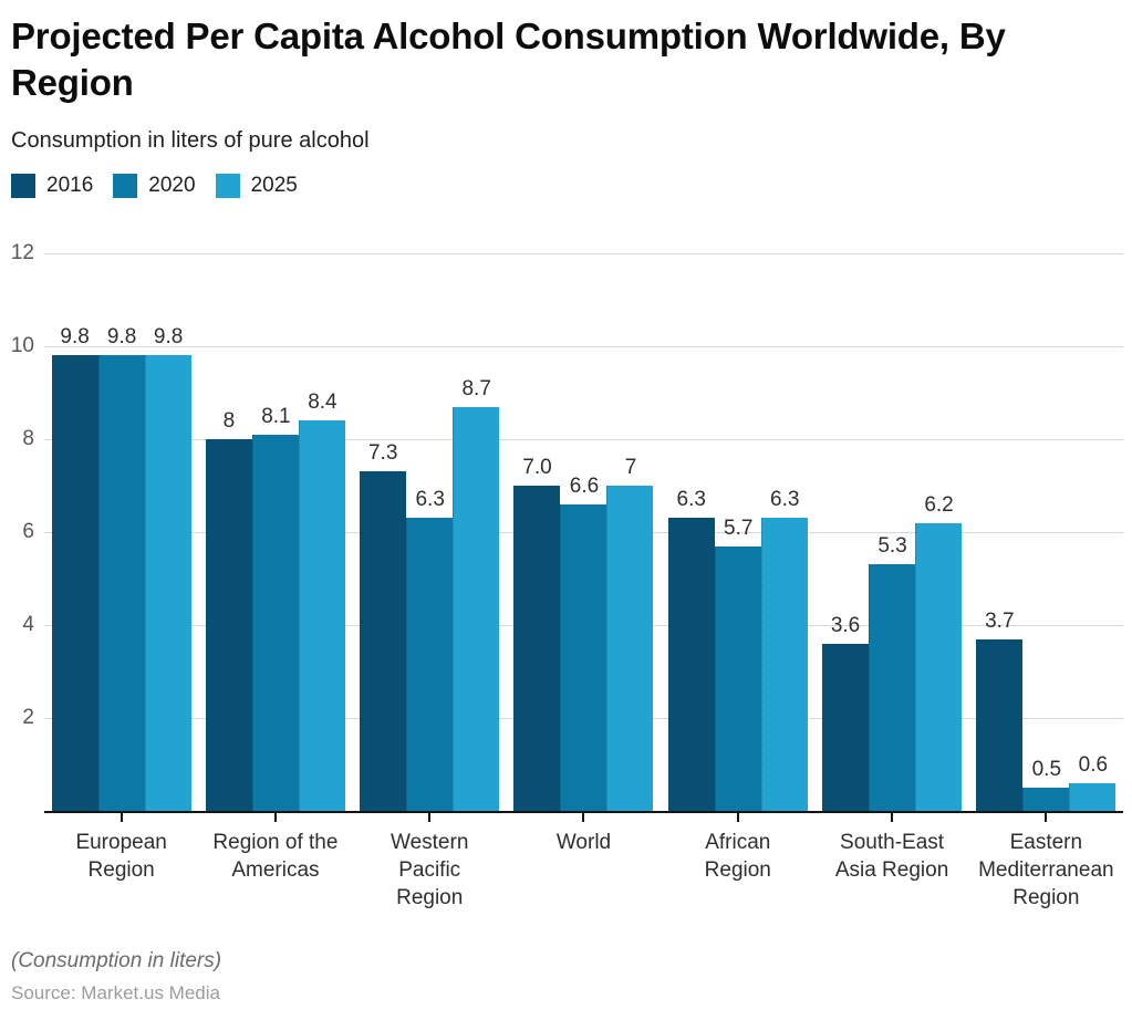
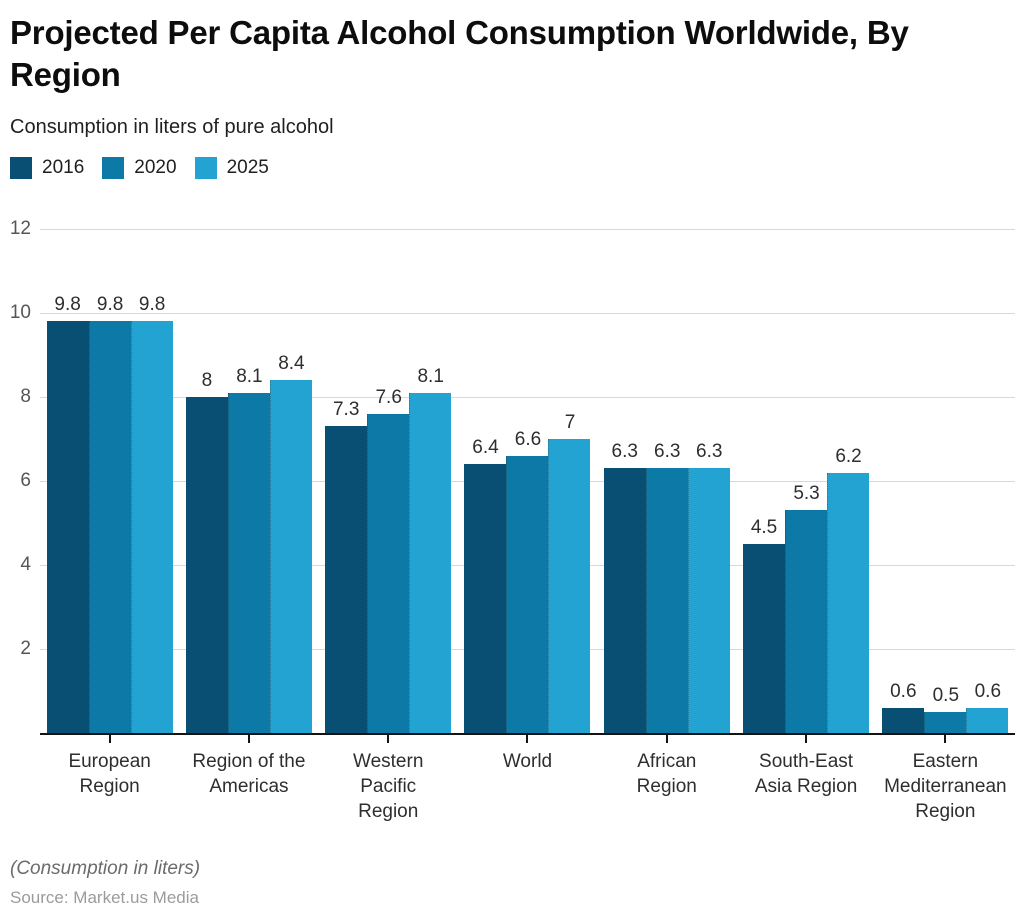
2020/Western Pacific Region: 6.3 -> 7.6
2025/Western Pacific Region: 8.7 -> 8.1
2016/World: 7.0 -> 6.4
2020/African Region: 5.7 -> 6.3
2016/South-East Asia Region: 3.6 -> 4.5
2016/Eastern Mediterranean Region: 3.7 -> 0.6
